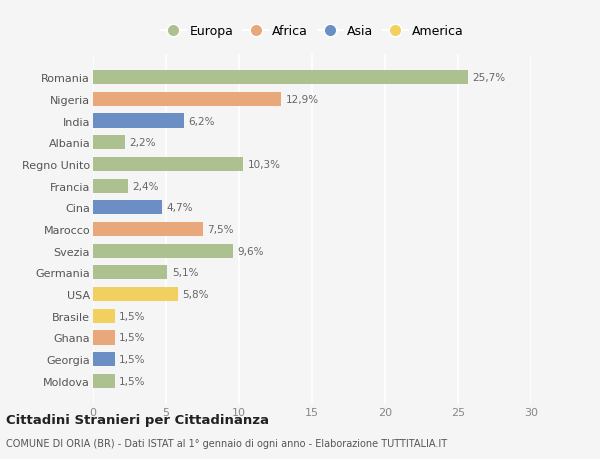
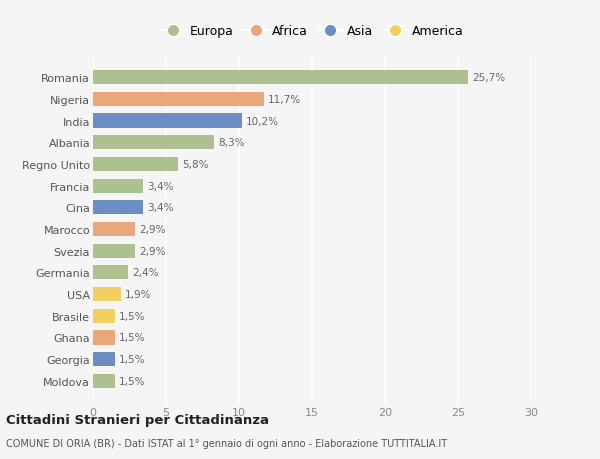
Nigeria: 12,9% -> 11,7%
India: 6,2% -> 10,2%
Albania: 2,2% -> 8,3%
Regno Unito: 10,3% -> 5,8%
Francia: 2,4% -> 3,4%
Cina: 4,7% -> 3,4%
Marocco: 7,5% -> 2,9%
Svezia: 9,6% -> 2,9%
Germania: 5,1% -> 2,4%
USA: 5,8% -> 1,9%
